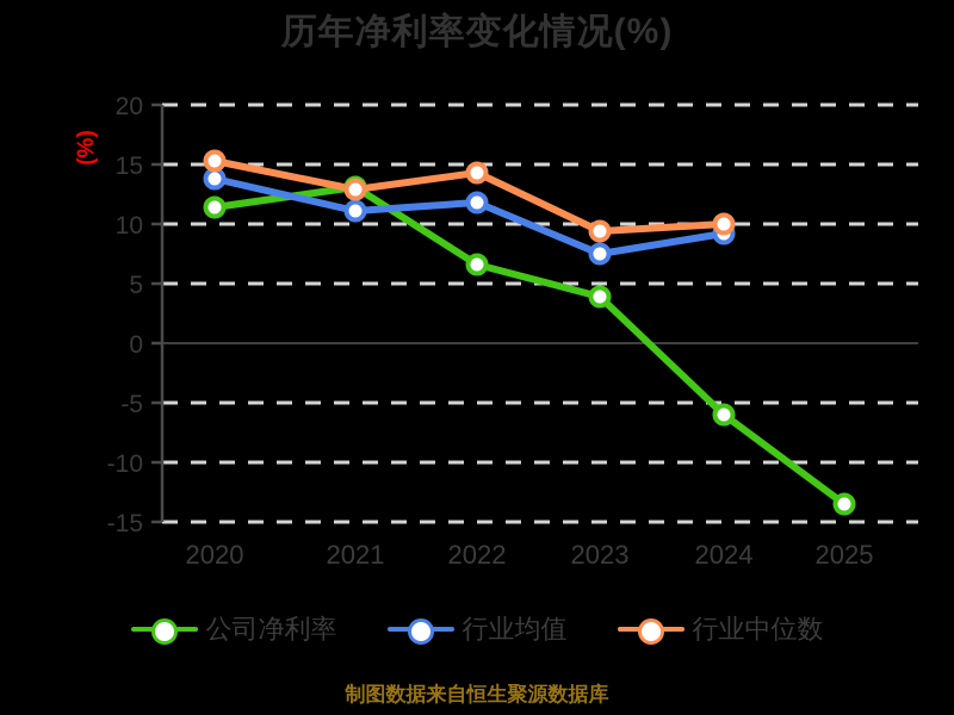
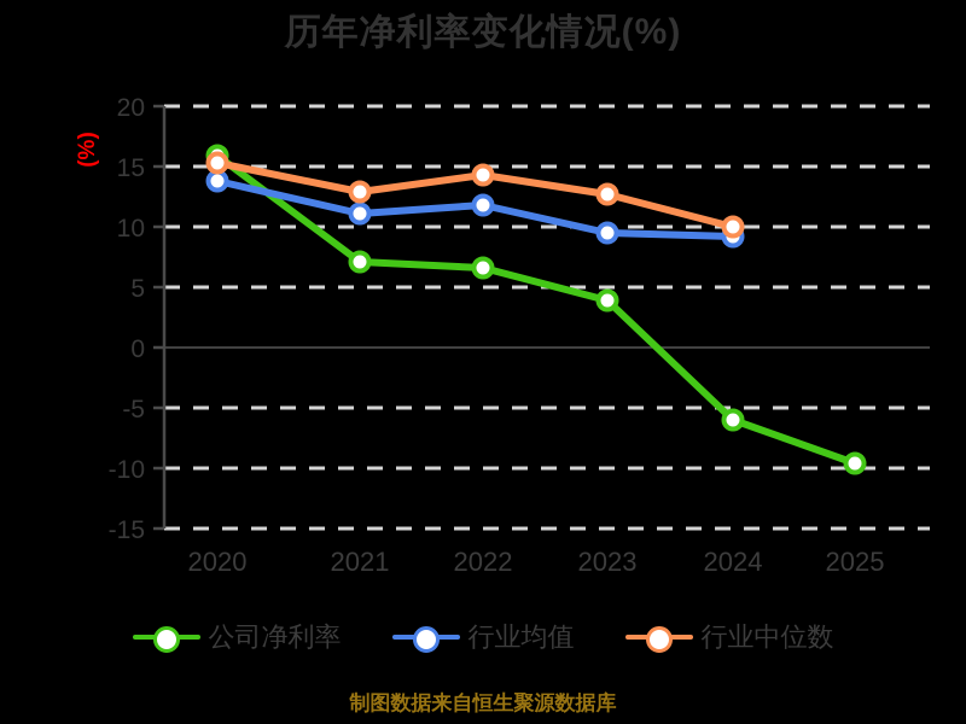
公司净利率/2020: 11.4 -> 15.9
公司净利率/2021: 13.1 -> 7.1
行业均值/2023: 7.5 -> 9.5
行业中位数/2023: 9.4 -> 12.7
公司净利率/2025: -13.5 -> -9.6
